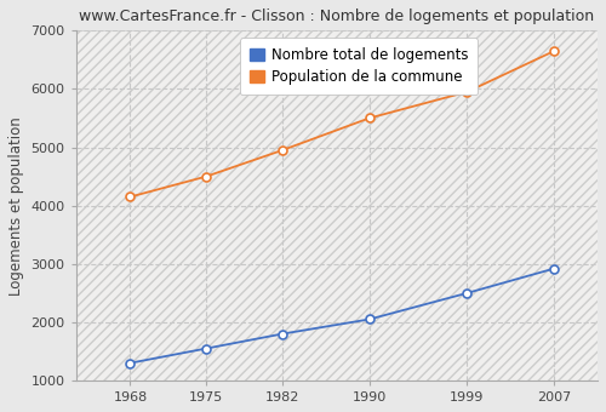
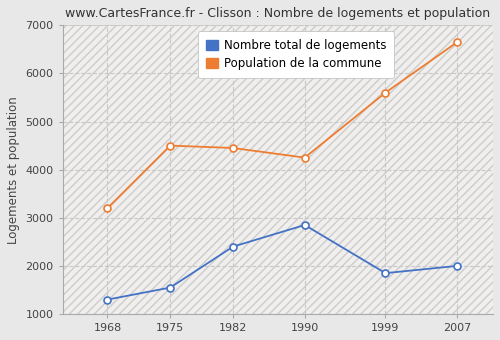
Population de la commune/1968: 4150 -> 3200
Nombre total de logements/1982: 1800 -> 2400
Population de la commune/1982: 4950 -> 4450
Nombre total de logements/1990: 2050 -> 2850
Population de la commune/1990: 5500 -> 4250
Nombre total de logements/1999: 2500 -> 1850
Population de la commune/1999: 5950 -> 5600
Nombre total de logements/2007: 2920 -> 2000
